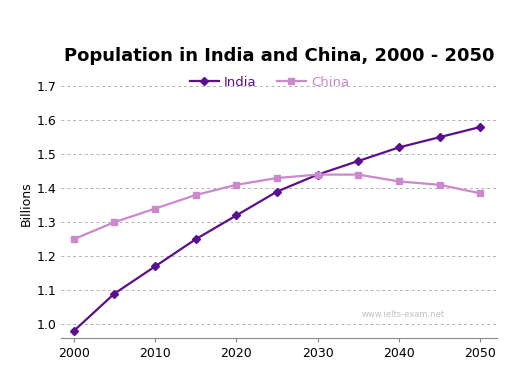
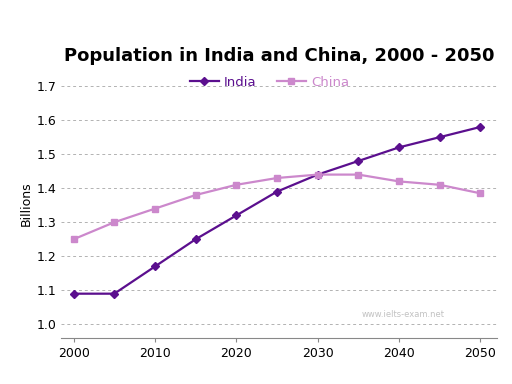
India/2000: 0.98 -> 1.09
